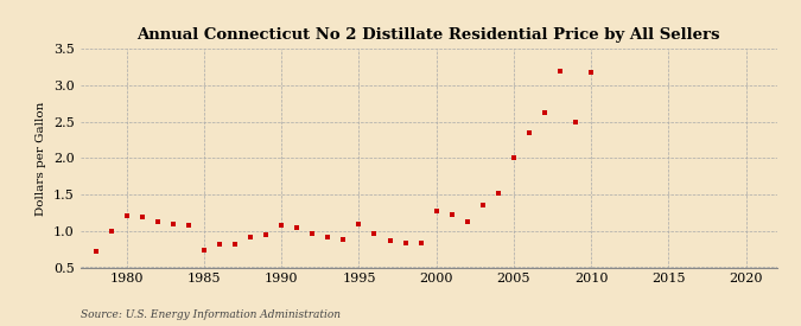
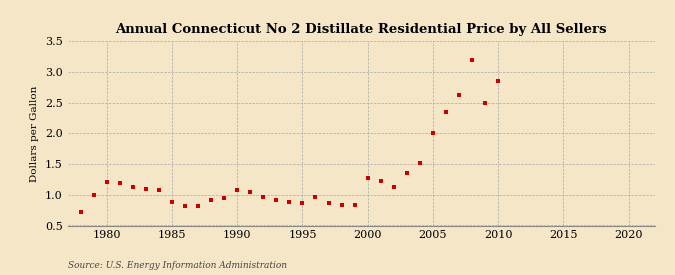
1985: 0.74 -> 0.88
1995: 1.10 -> 0.87
2010: 3.18 -> 2.86
